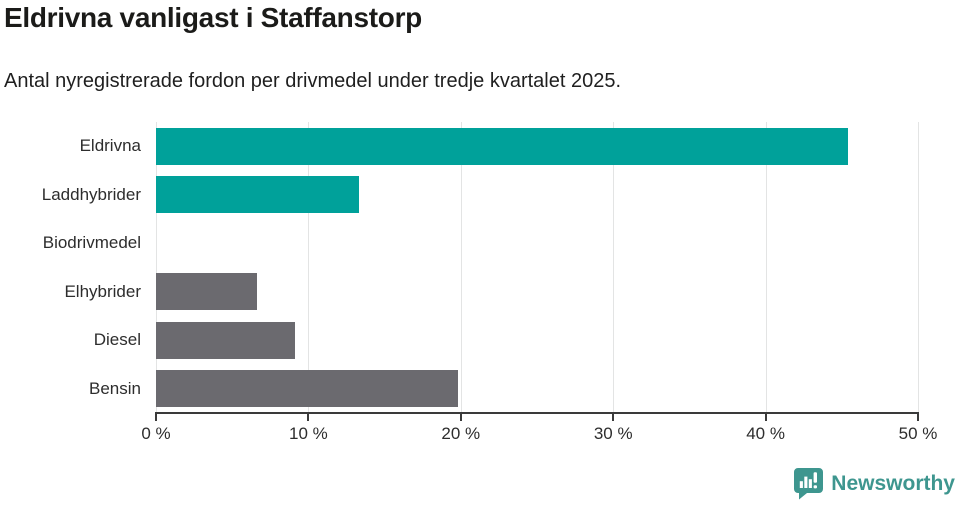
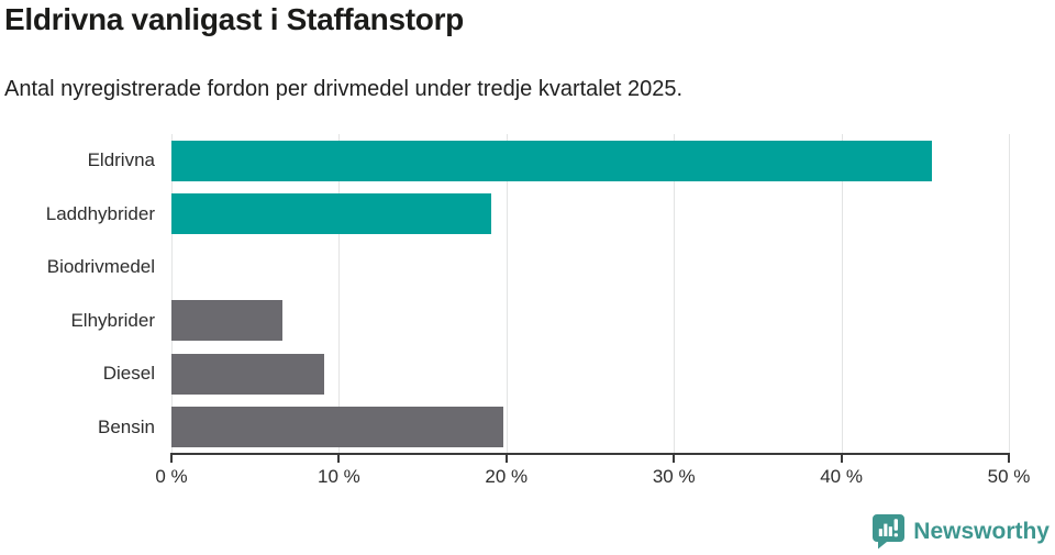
Laddhybrider: 13.3% -> 19.1%
